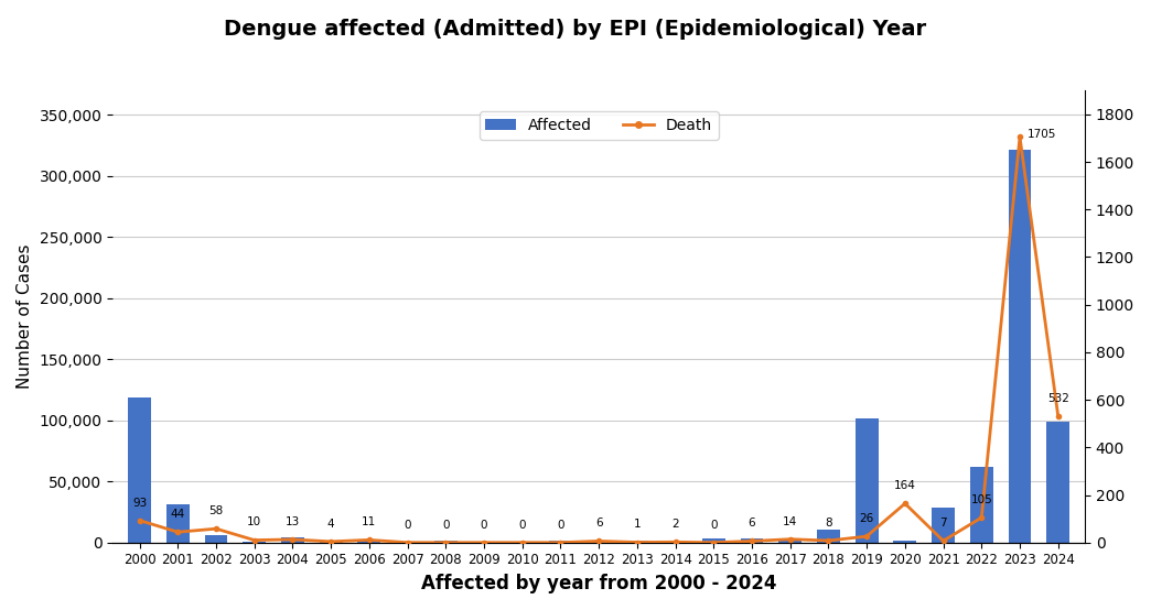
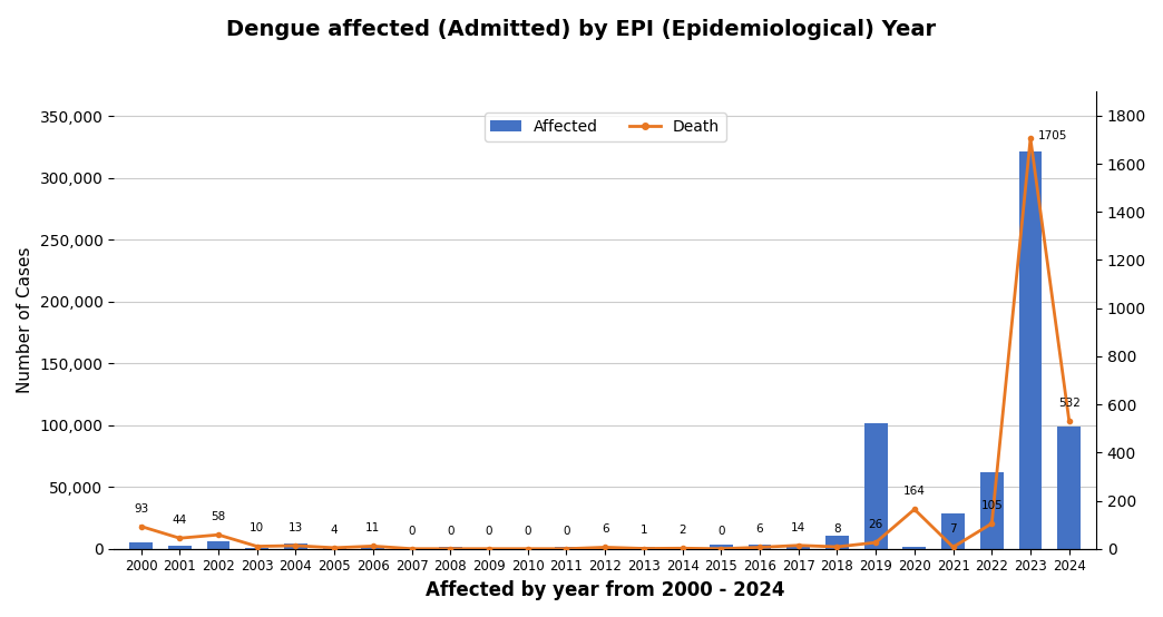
Affected/2000: 119,000 -> 6,000
Affected/2001: 31,000 -> 2,000
